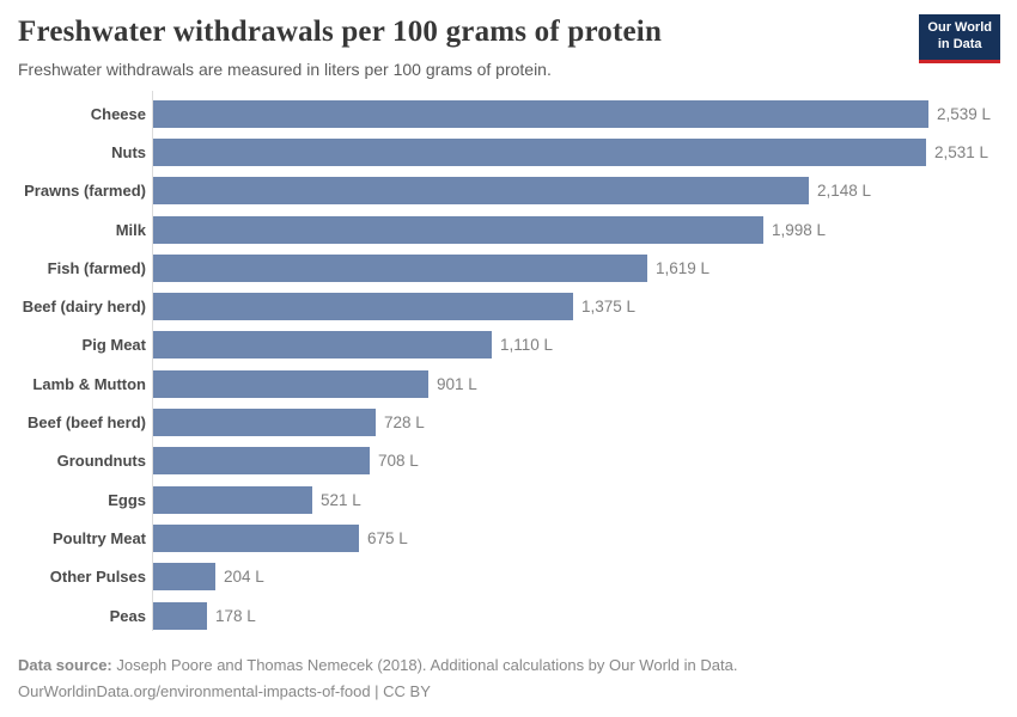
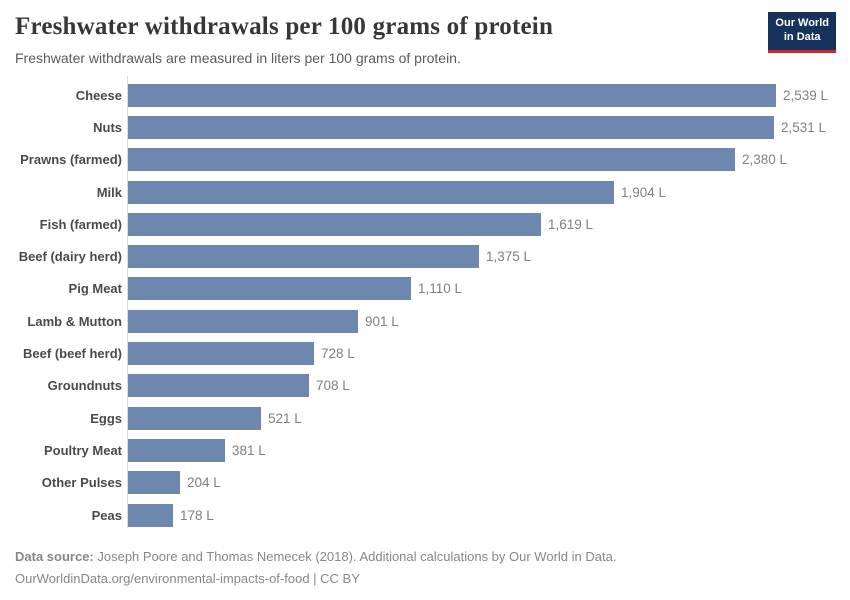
Prawns (farmed): 2,148 -> 2,380
Milk: 1,998 -> 1,904
Poultry Meat: 675 -> 381
